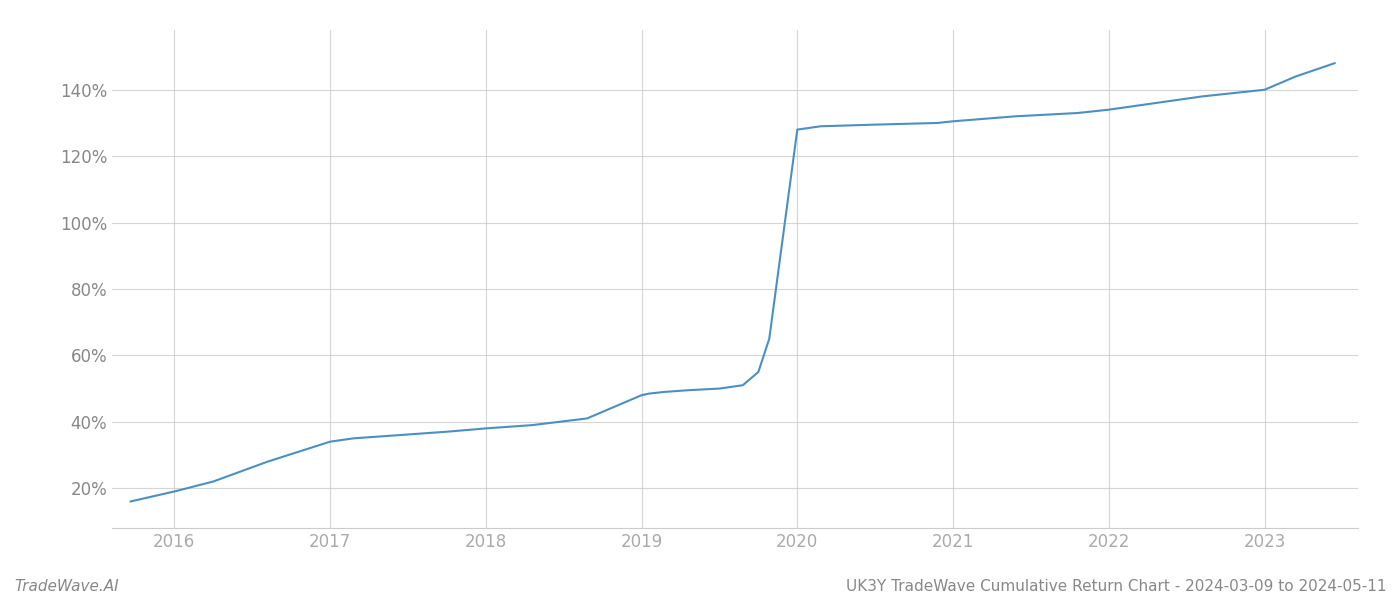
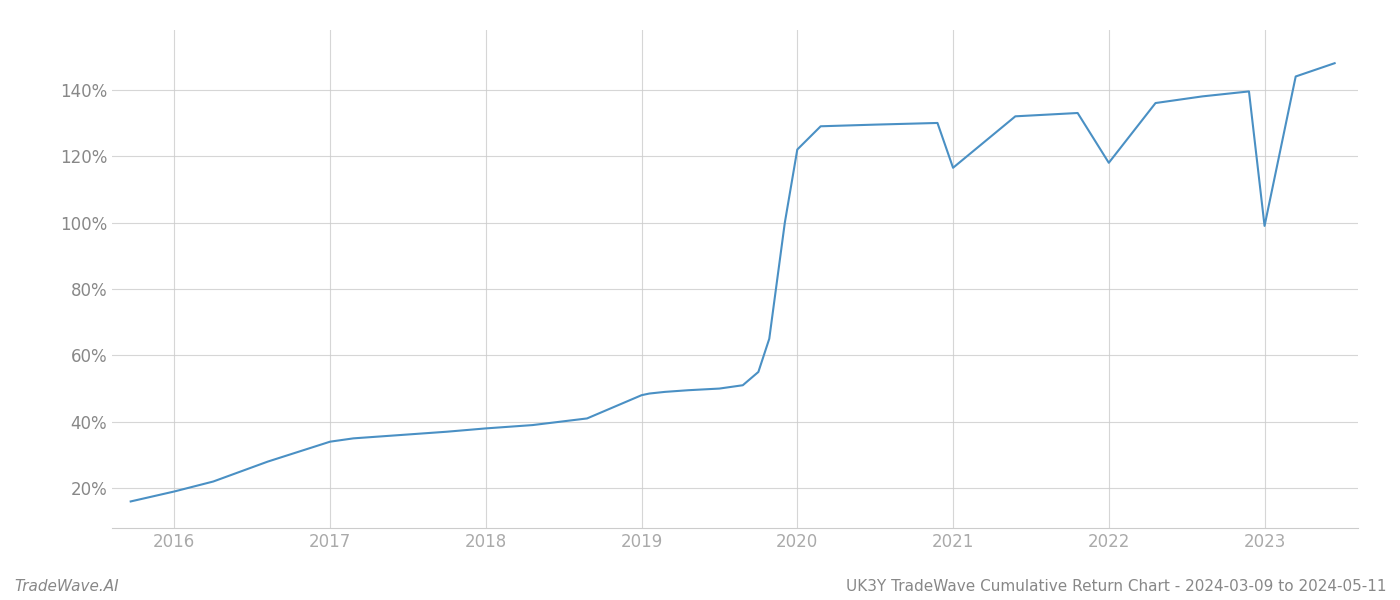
2020: 128.0% -> 122.0%
2021: 130.5% -> 116.5%
2022: 134.0% -> 118.0%
2023: 140.0% -> 99.0%
